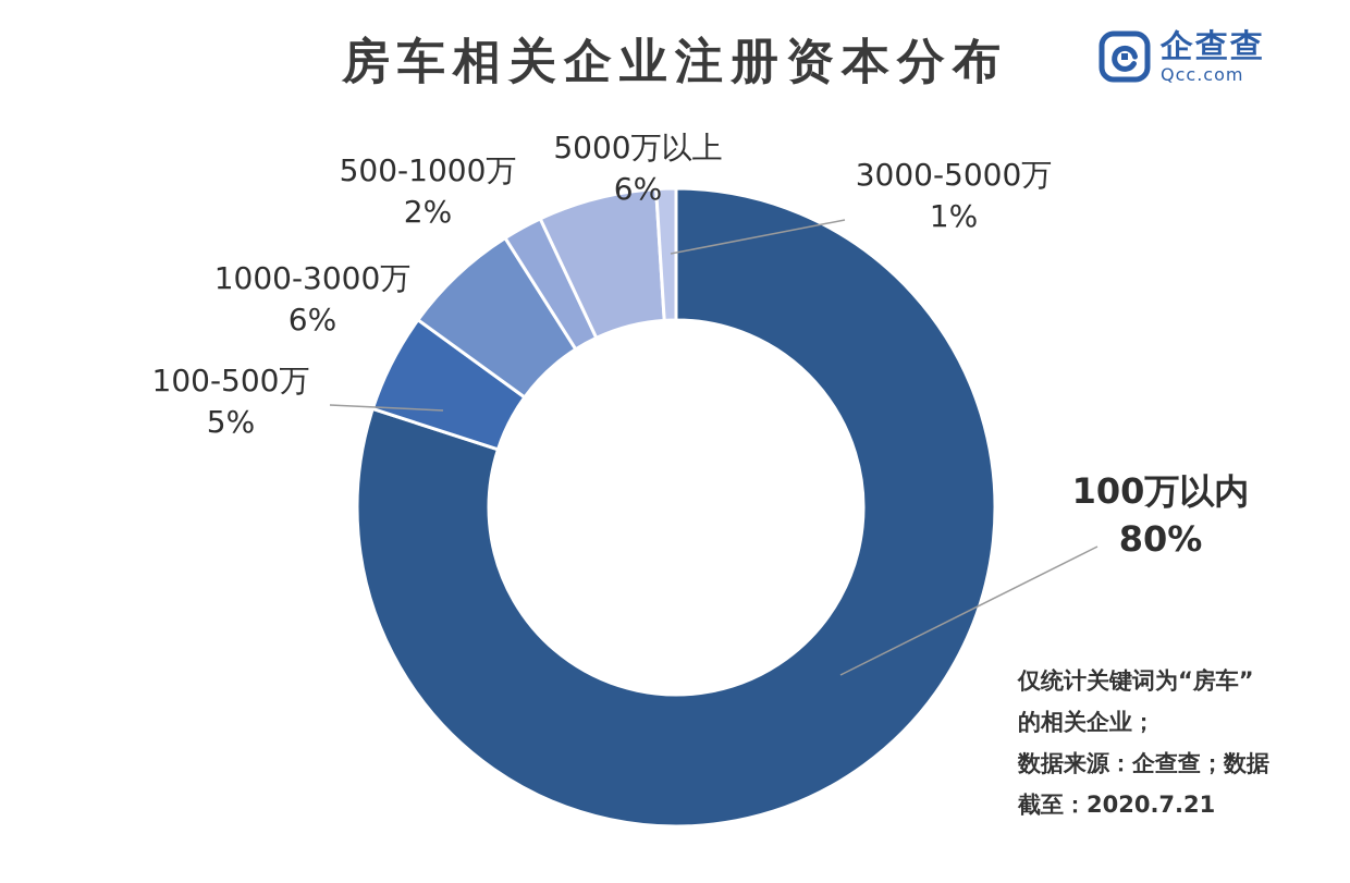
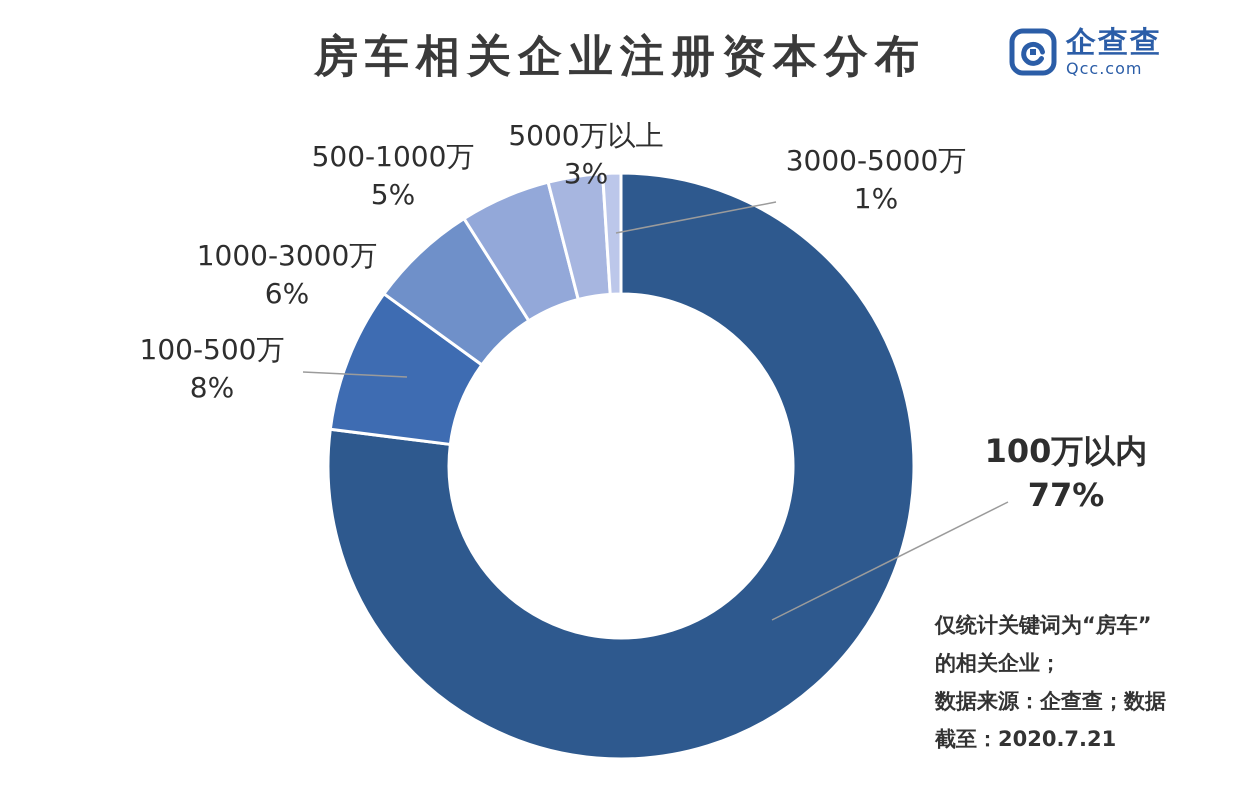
100万以内: 80% -> 77%
100-500万: 5% -> 8%
500-1000万: 2% -> 5%
5000万以上: 6% -> 3%
